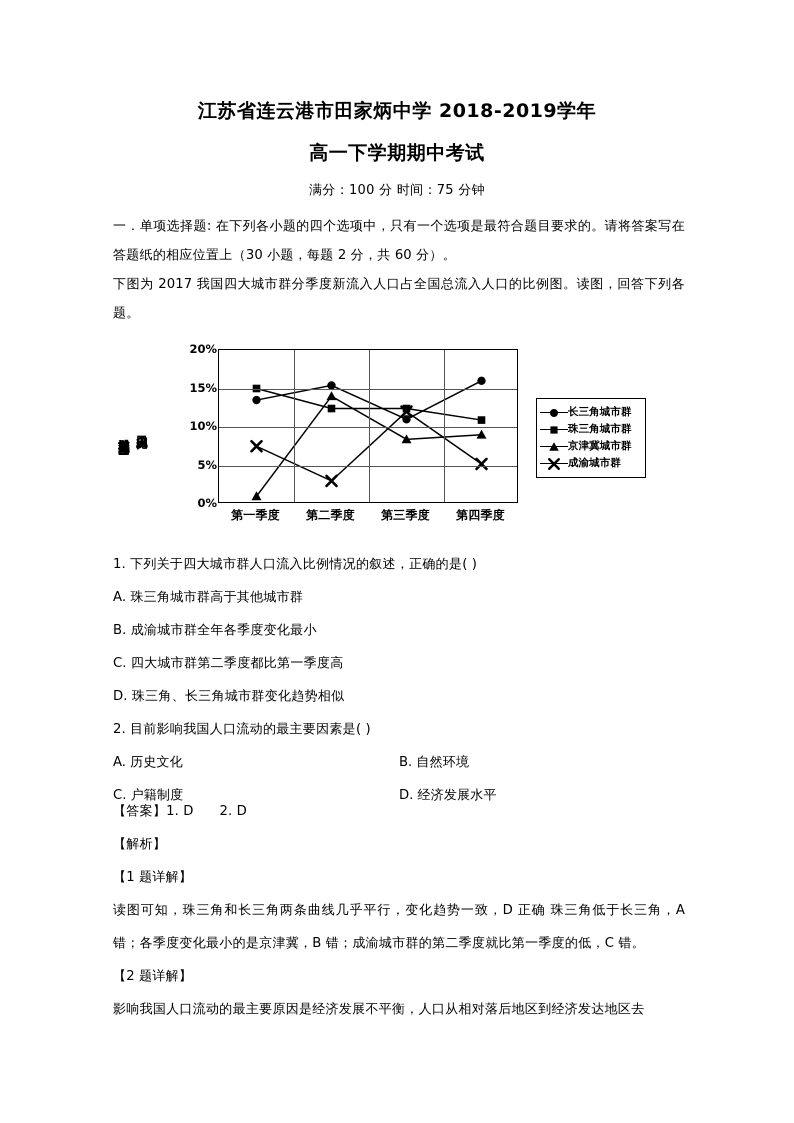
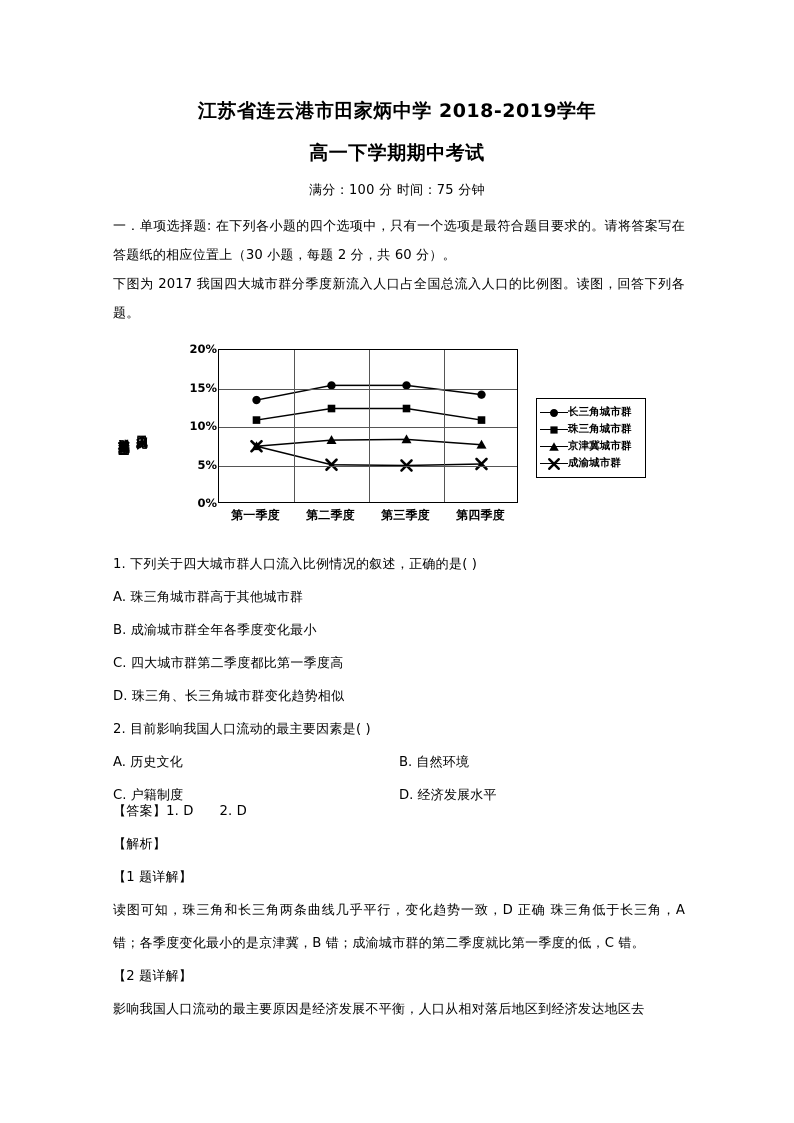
珠三角城市群/第一季度: 15% -> 11%
京津冀城市群/第一季度: 1% -> 8%
京津冀城市群/第二季度: 14% -> 8%
成渝城市群/第二季度: 3% -> 5%
长三角城市群/第三季度: 11% -> 15%
成渝城市群/第三季度: 12% -> 5%
长三角城市群/第四季度: 16% -> 14%
京津冀城市群/第四季度: 9% -> 8%
